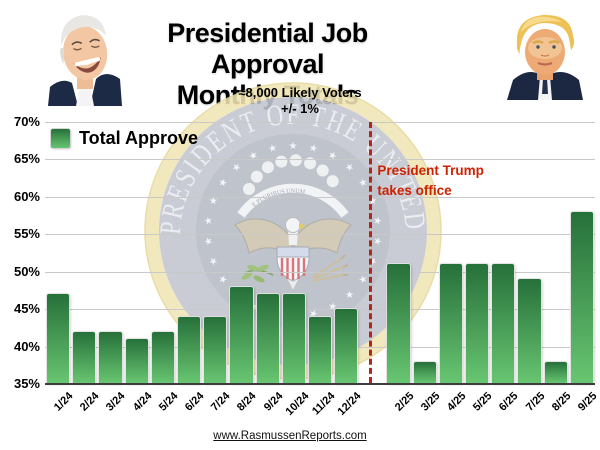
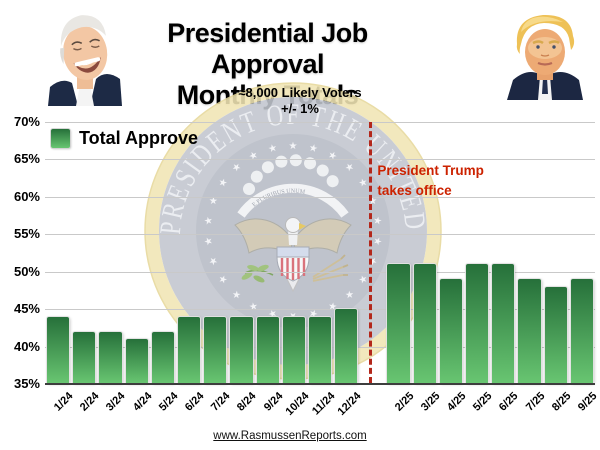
1/24: 47% -> 44%
8/24: 48% -> 44%
9/24: 47% -> 44%
10/24: 47% -> 44%
3/25: 38% -> 51%
4/25: 51% -> 49%
8/25: 38% -> 48%
9/25: 58% -> 49%
